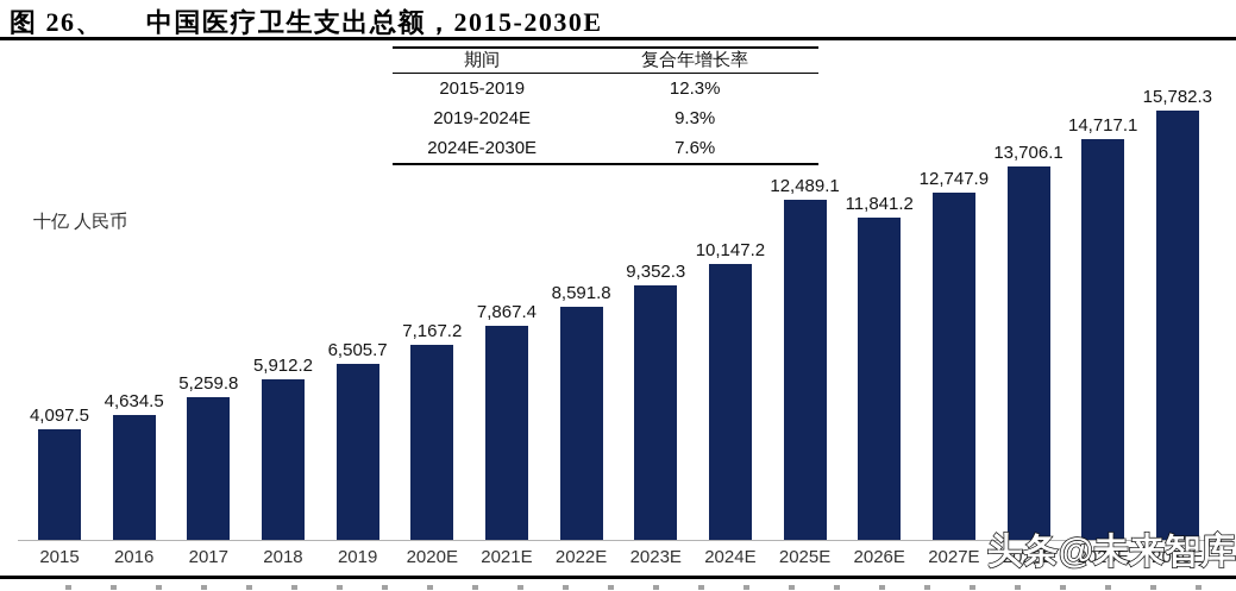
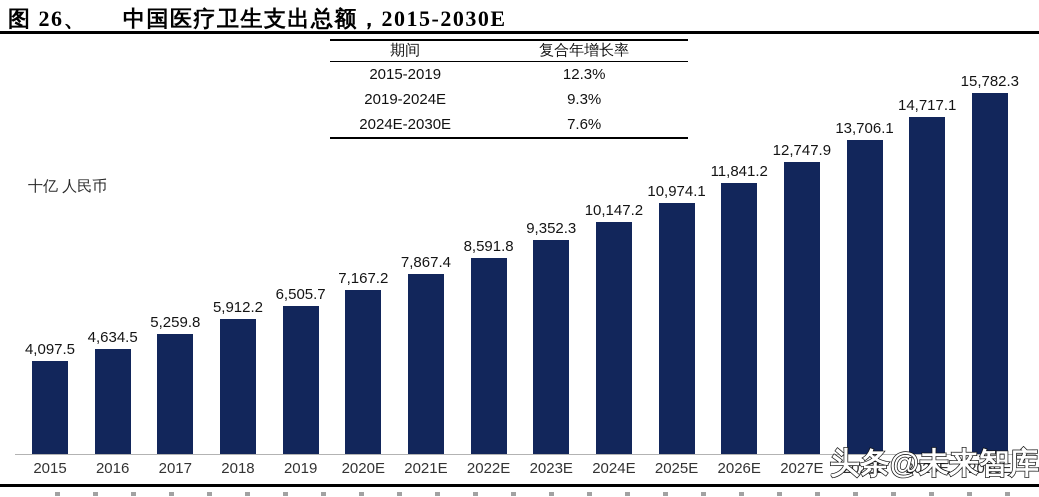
2025E: 12,489.1 -> 10,974.1
